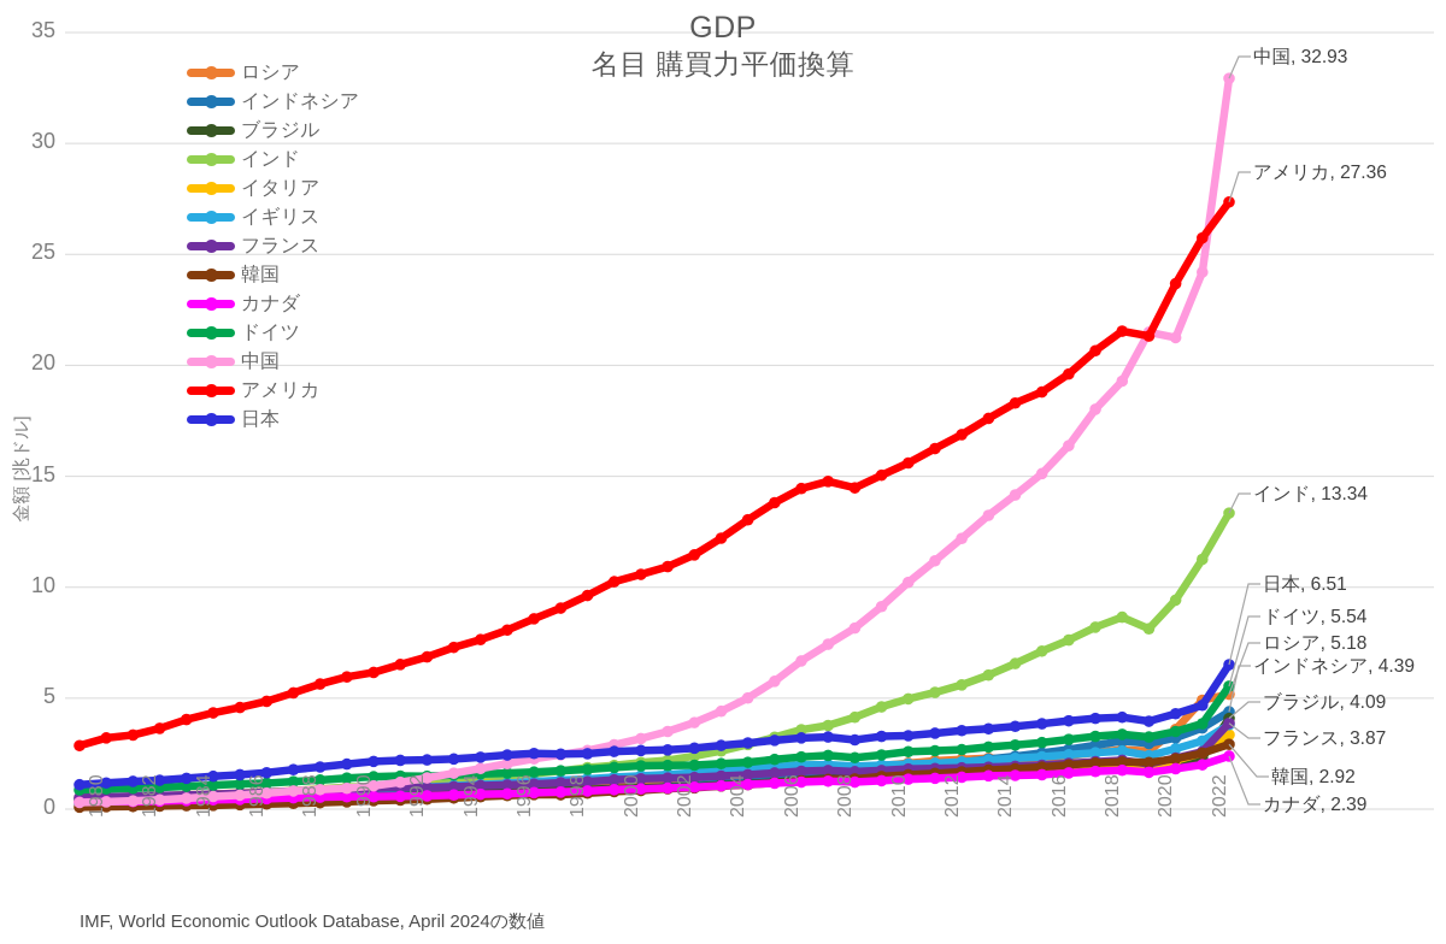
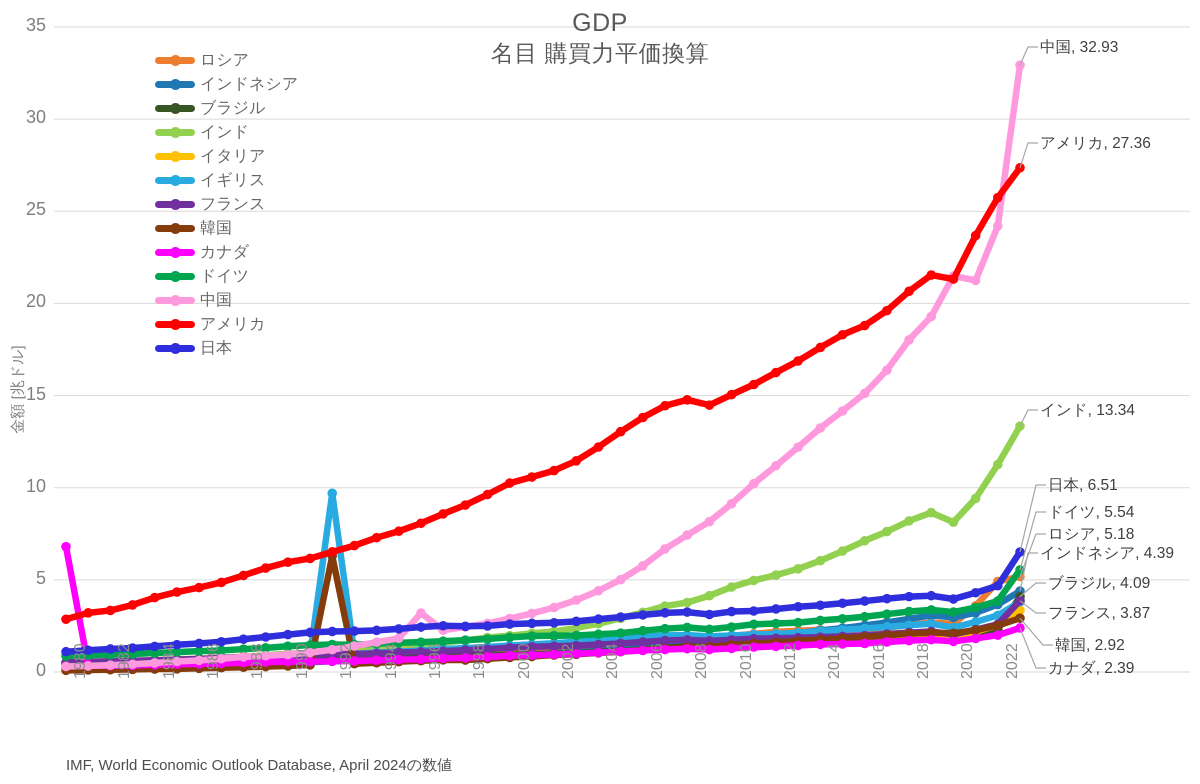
カナダ/1980: 0.3 -> 6.8
イギリス/1992: 0.9 -> 9.7
韓国/1992: 0.4 -> 6.3
中国/1996: 2.0 -> 3.2
